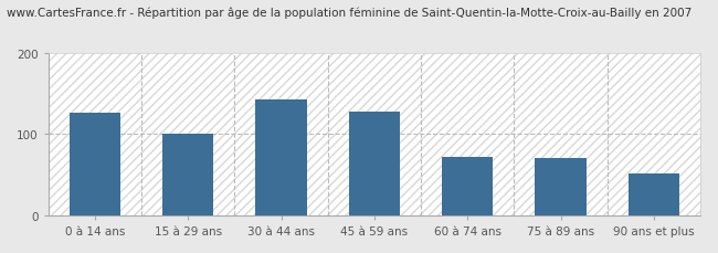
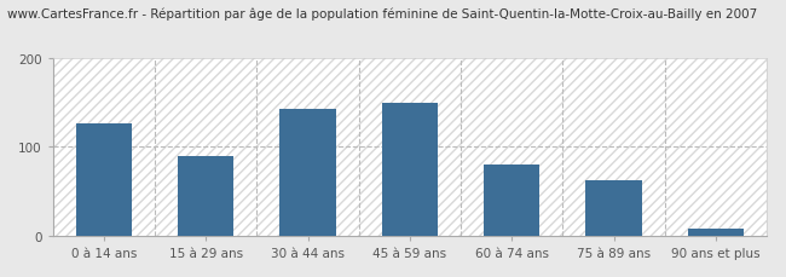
15 à 29 ans: 100 -> 90
45 à 59 ans: 128 -> 150
60 à 74 ans: 72 -> 80
75 à 89 ans: 70 -> 62
90 ans et plus: 52 -> 8
